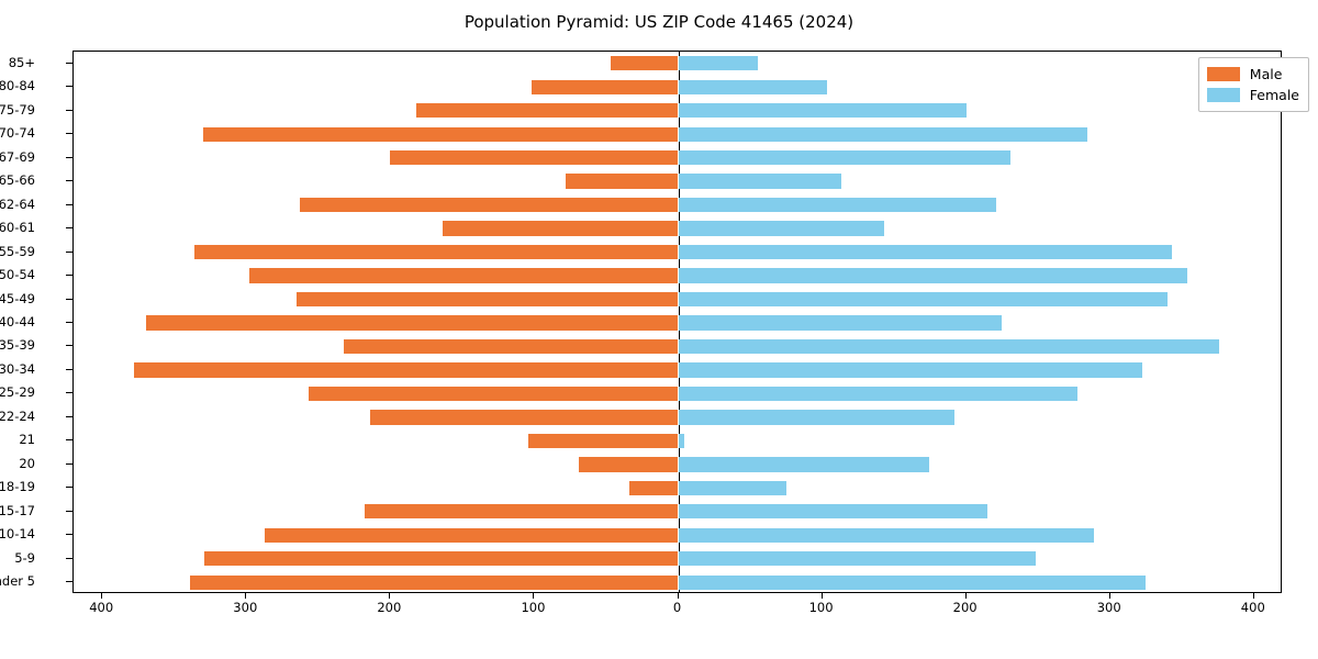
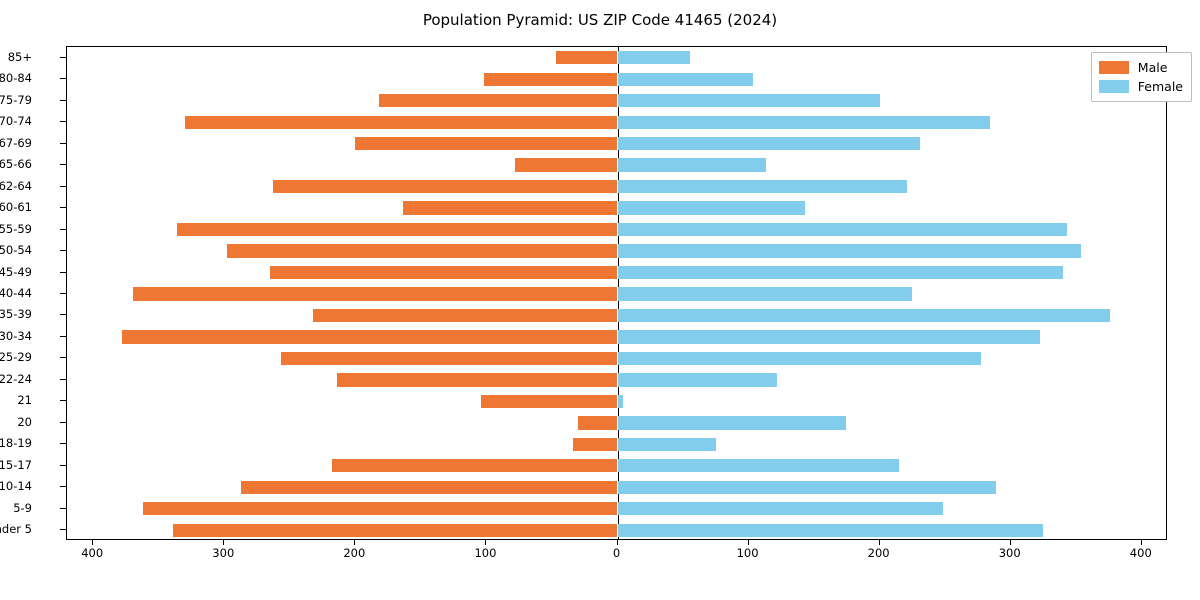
Female/22-24: 192 -> 122
Male/20: 69 -> 30
Male/5-9: 329 -> 362
